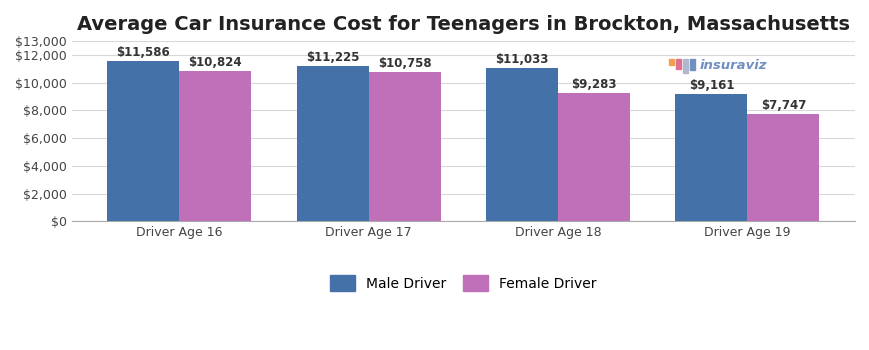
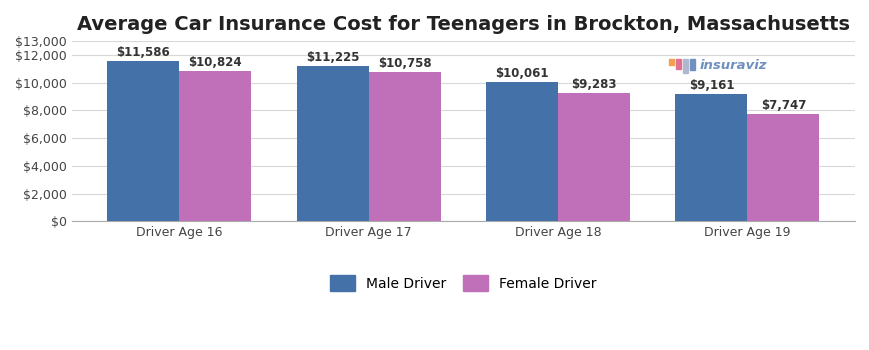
Male Driver/Driver Age 18: $11,033 -> $10,061
